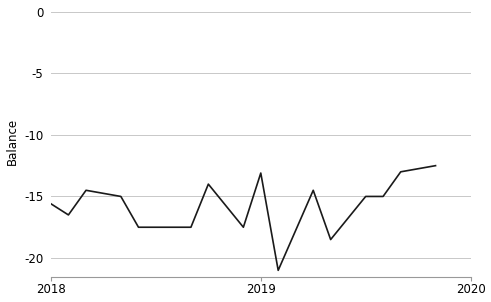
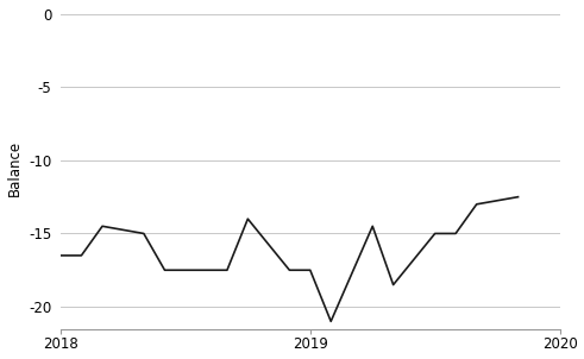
2018: -15.6 -> -16.5
2019: -13.1 -> -17.5
